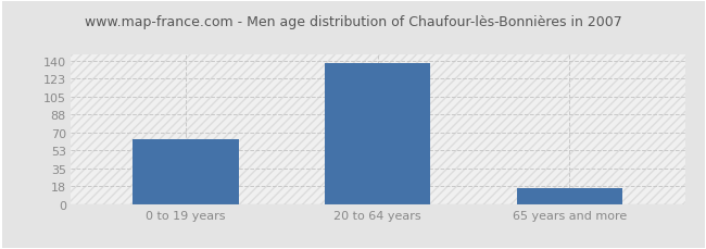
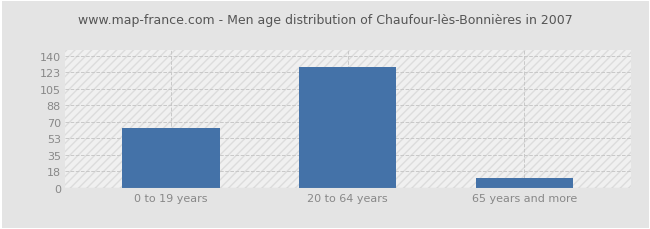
20 to 64 years: 138 -> 128
65 years and more: 16 -> 10
